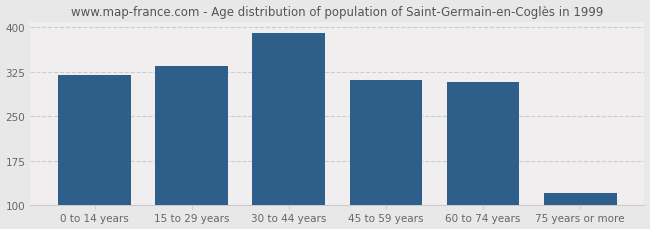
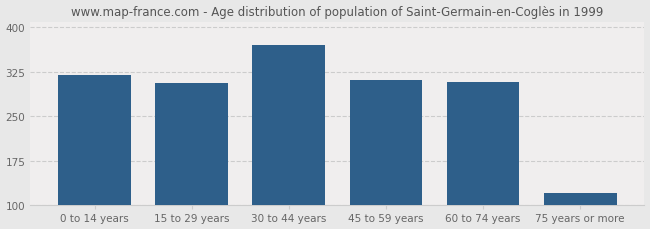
15 to 29 years: 335 -> 306
30 to 44 years: 390 -> 370
